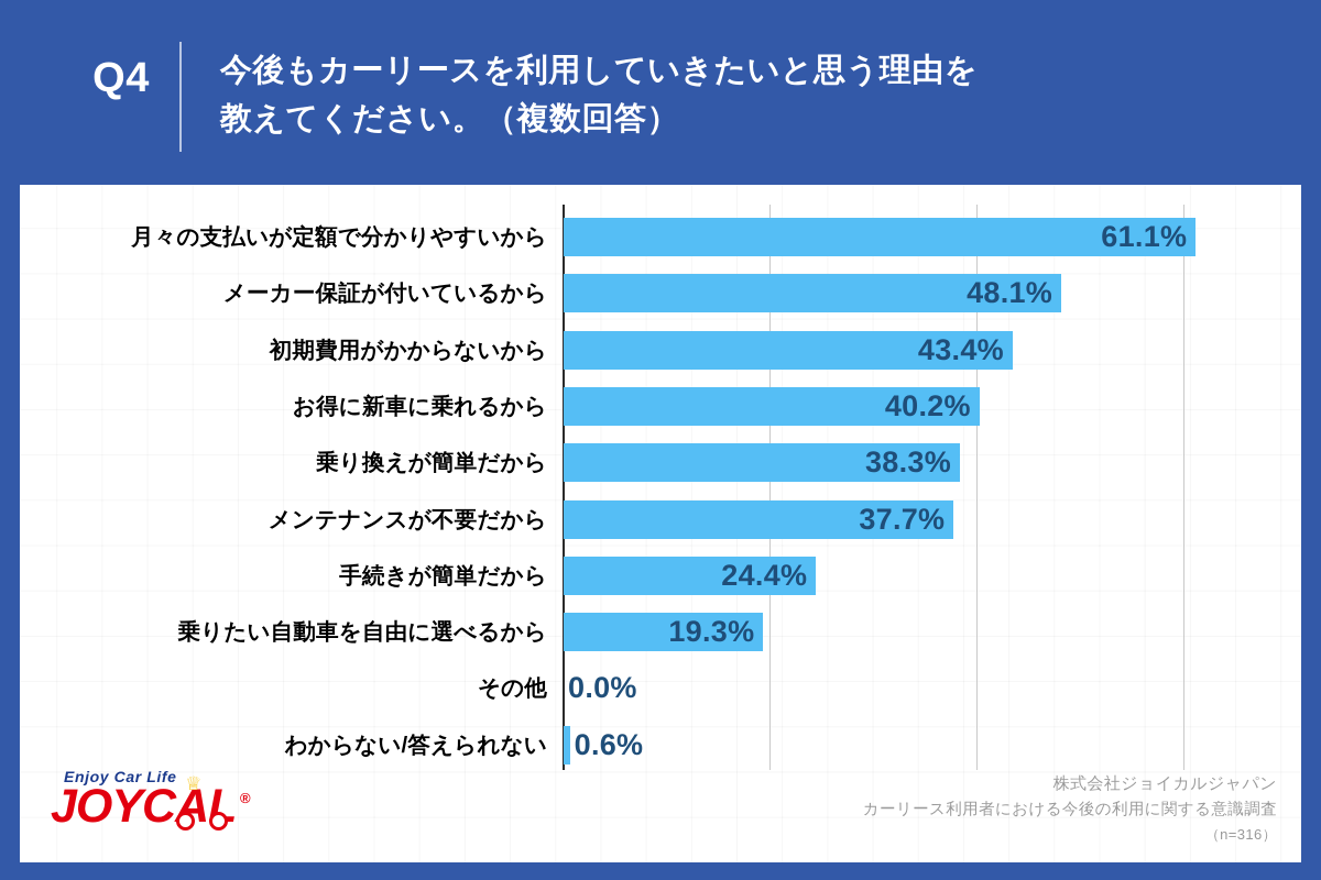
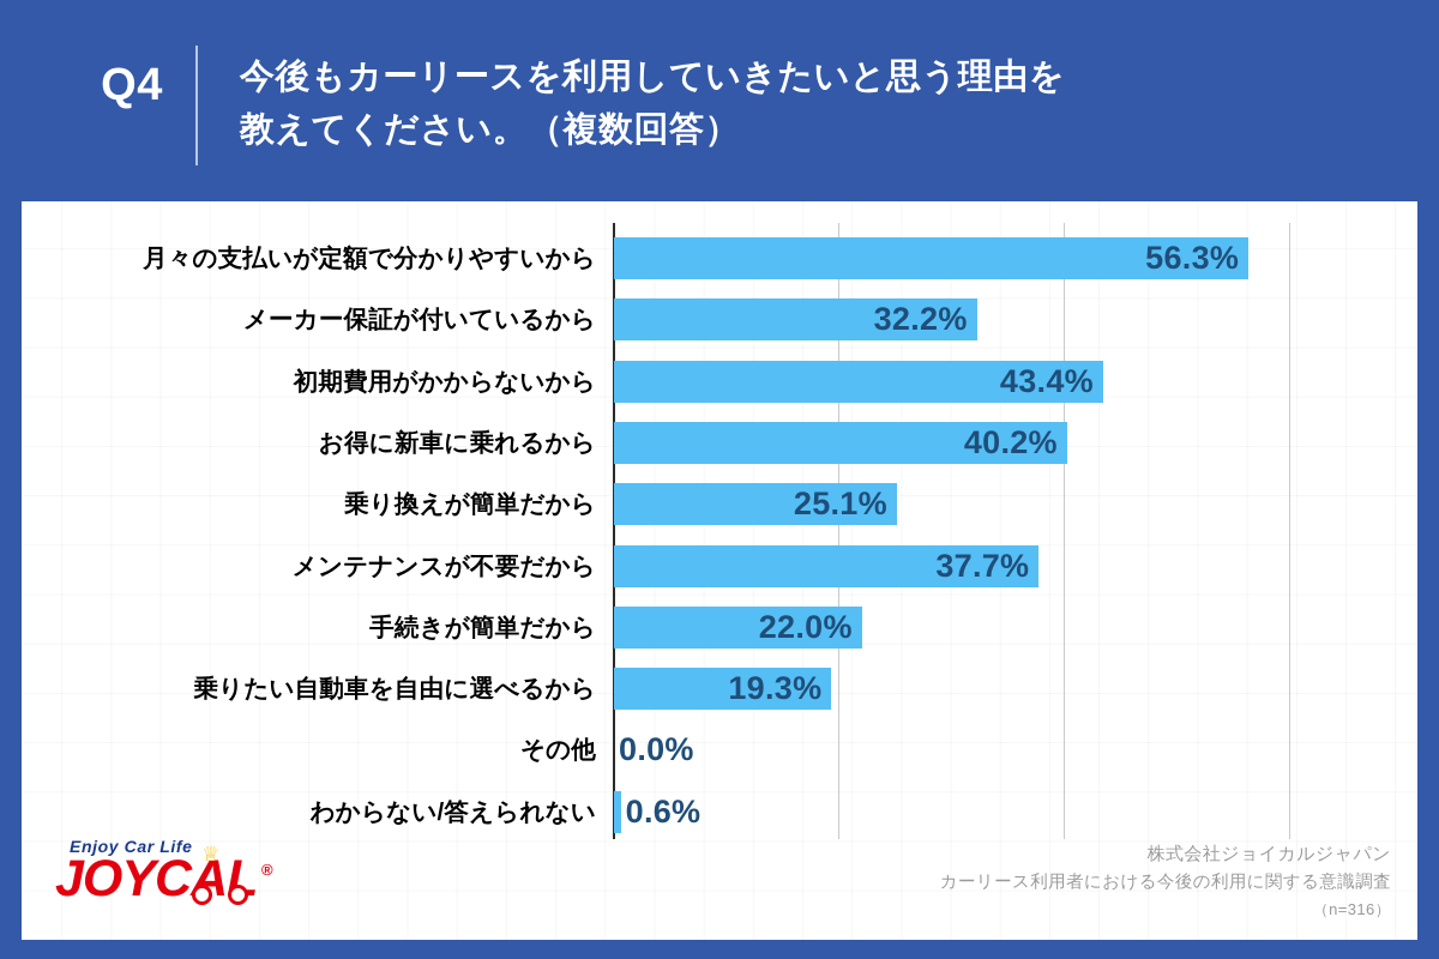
月々の支払いが定額で分かりやすいから: 61.1% -> 56.3%
メーカー保証が付いているから: 48.1% -> 32.2%
乗り換えが簡単だから: 38.3% -> 25.1%
手続きが簡単だから: 24.4% -> 22.0%
